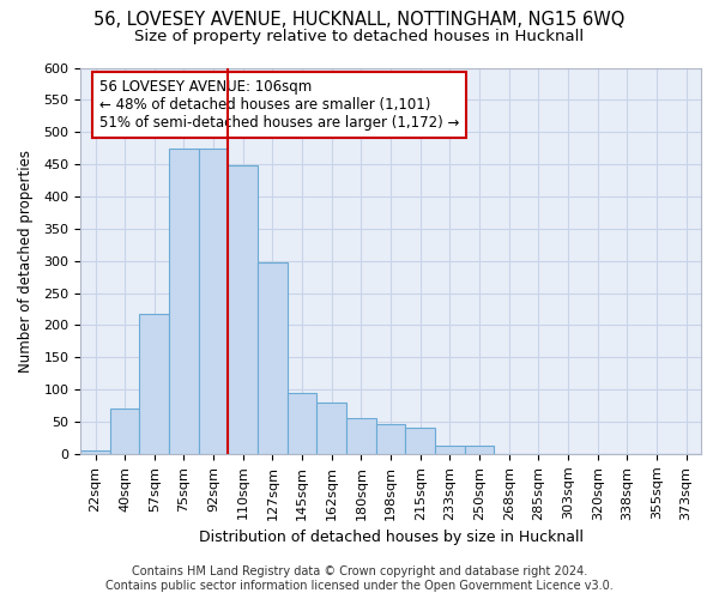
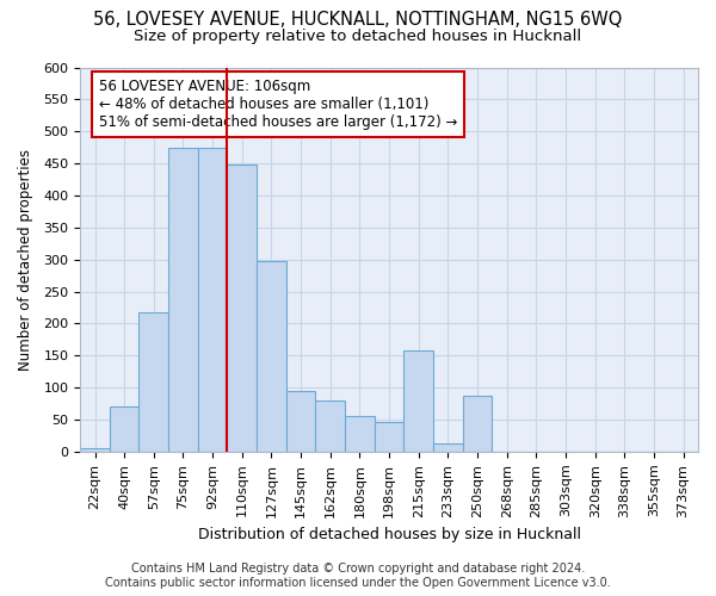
215sqm: 41 -> 158
250sqm: 13 -> 88
